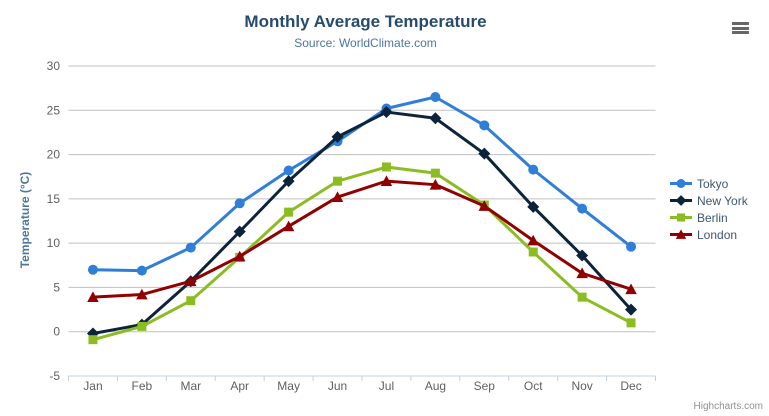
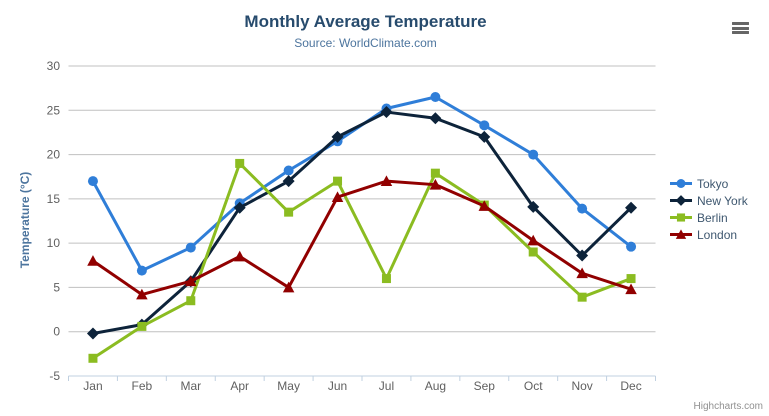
Tokyo/Jan: 7 -> 17
Berlin/Jan: -1 -> -3
London/Jan: 4 -> 8
New York/Apr: 11 -> 14
Berlin/Apr: 8 -> 19
London/May: 12 -> 5
Berlin/Jul: 19 -> 6
New York/Sep: 20 -> 22
Tokyo/Oct: 18 -> 20
New York/Dec: 2 -> 14
Berlin/Dec: 1 -> 6
